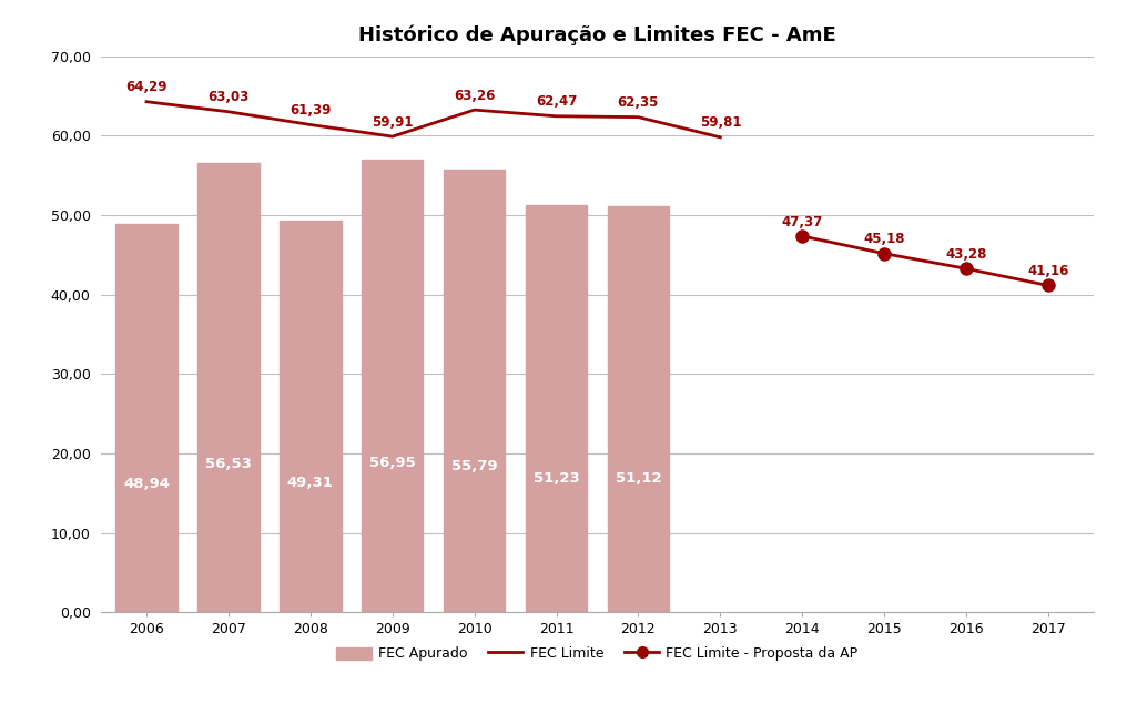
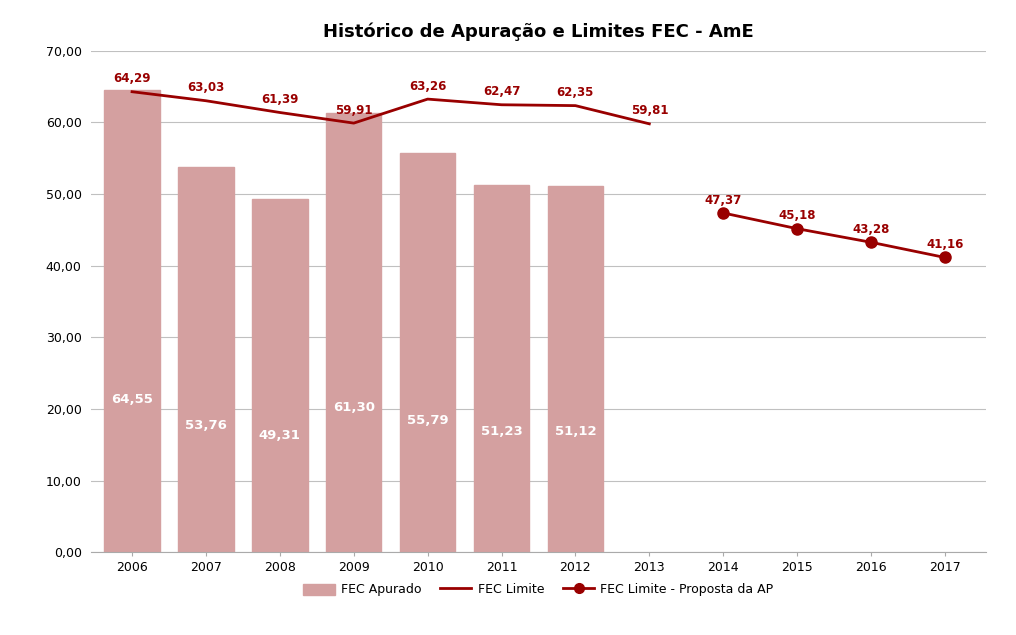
FEC Apurado/2006: 48,94 -> 64,55
FEC Apurado/2007: 56,53 -> 53,76
FEC Apurado/2009: 56,95 -> 61,30
